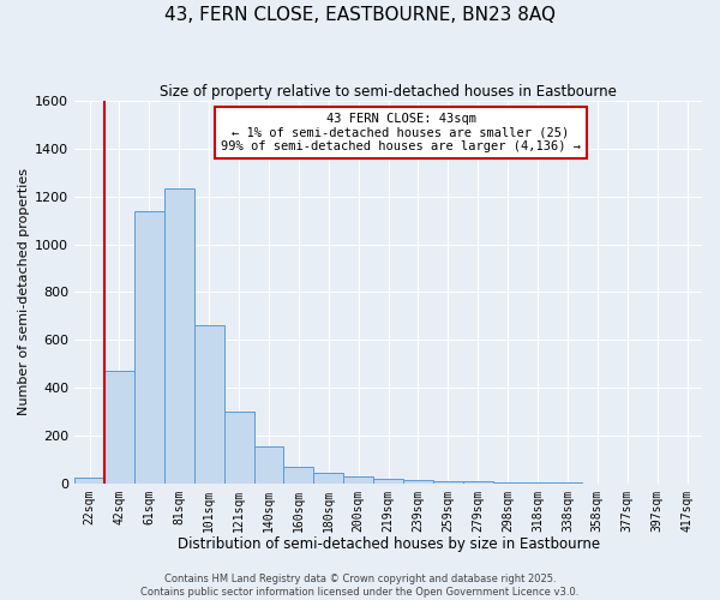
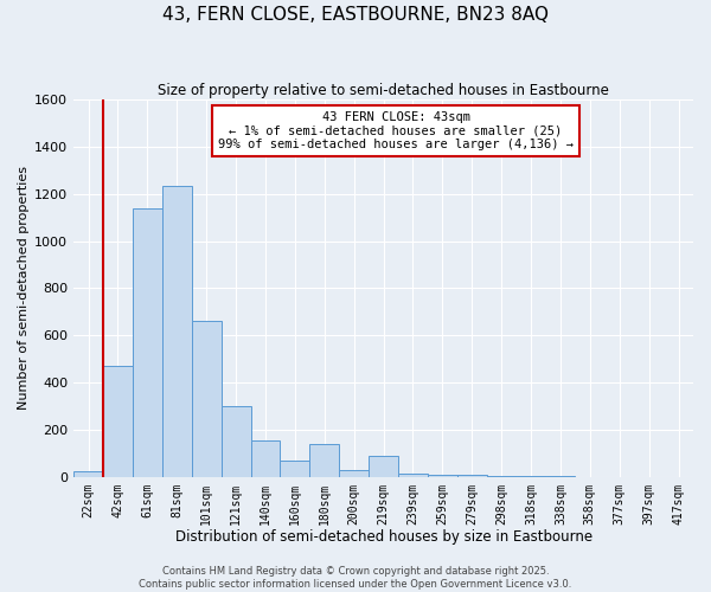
180sqm: 40 -> 140
219sqm: 20 -> 90
